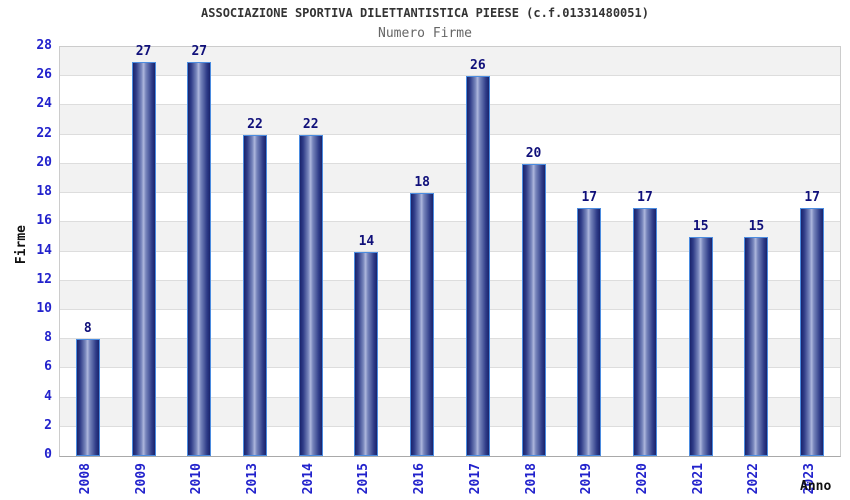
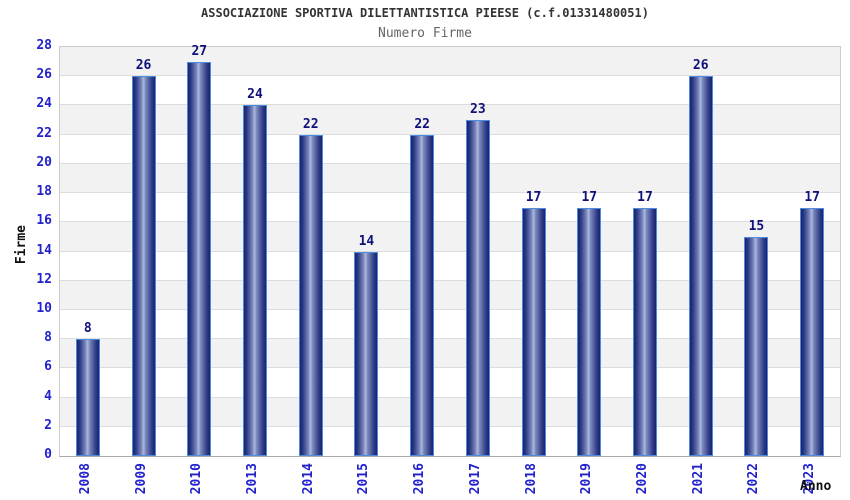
2009: 27 -> 26
2013: 22 -> 24
2016: 18 -> 22
2017: 26 -> 23
2018: 20 -> 17
2021: 15 -> 26
